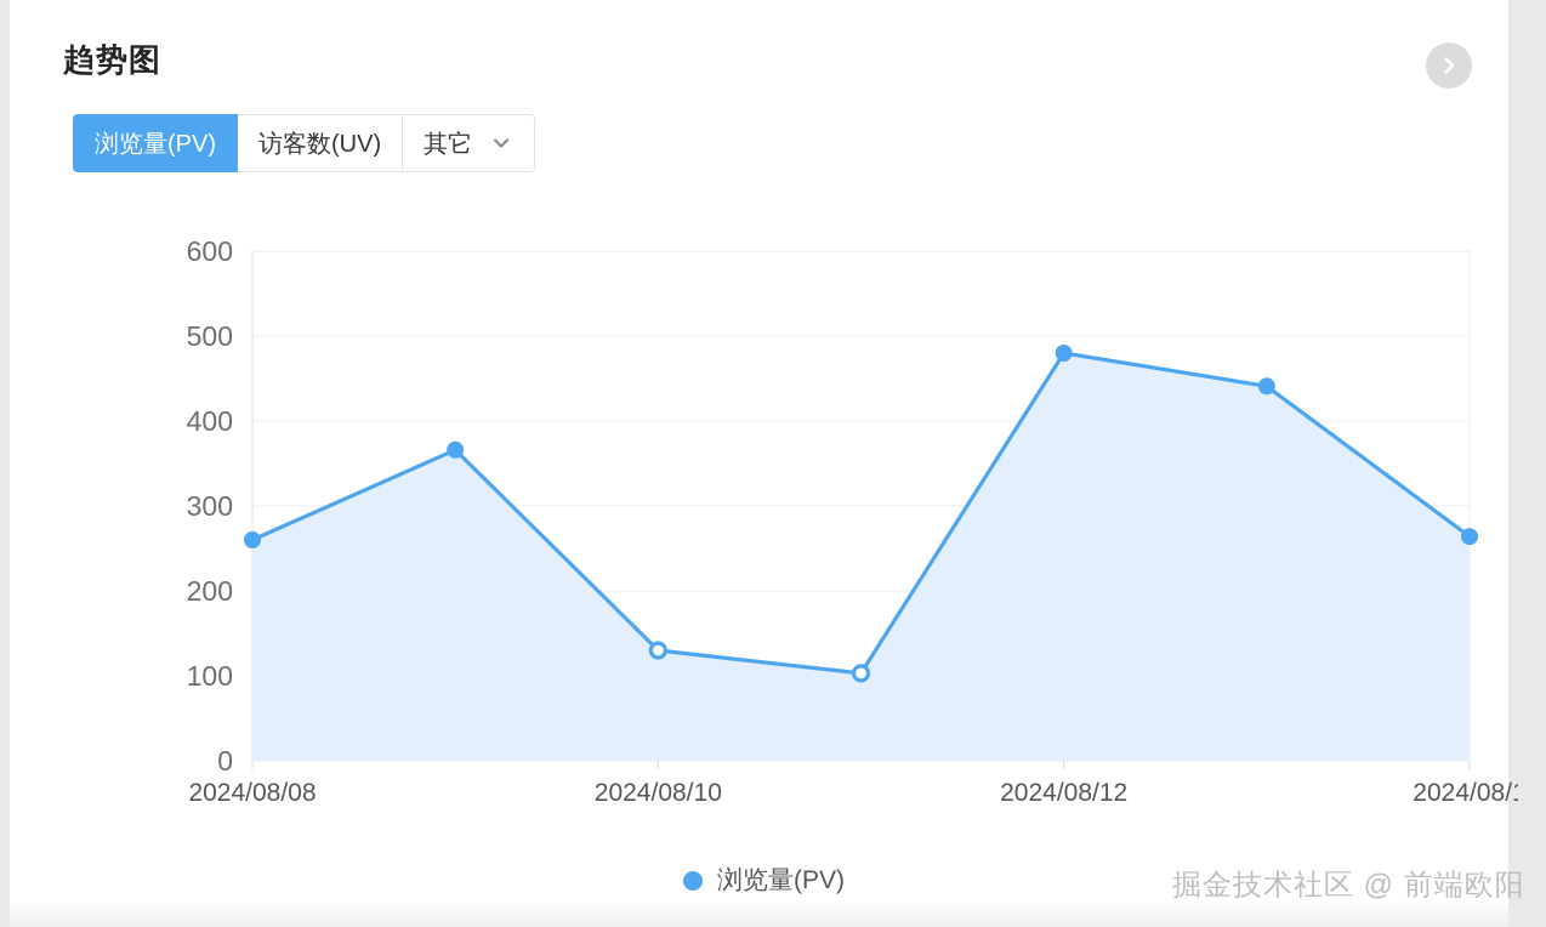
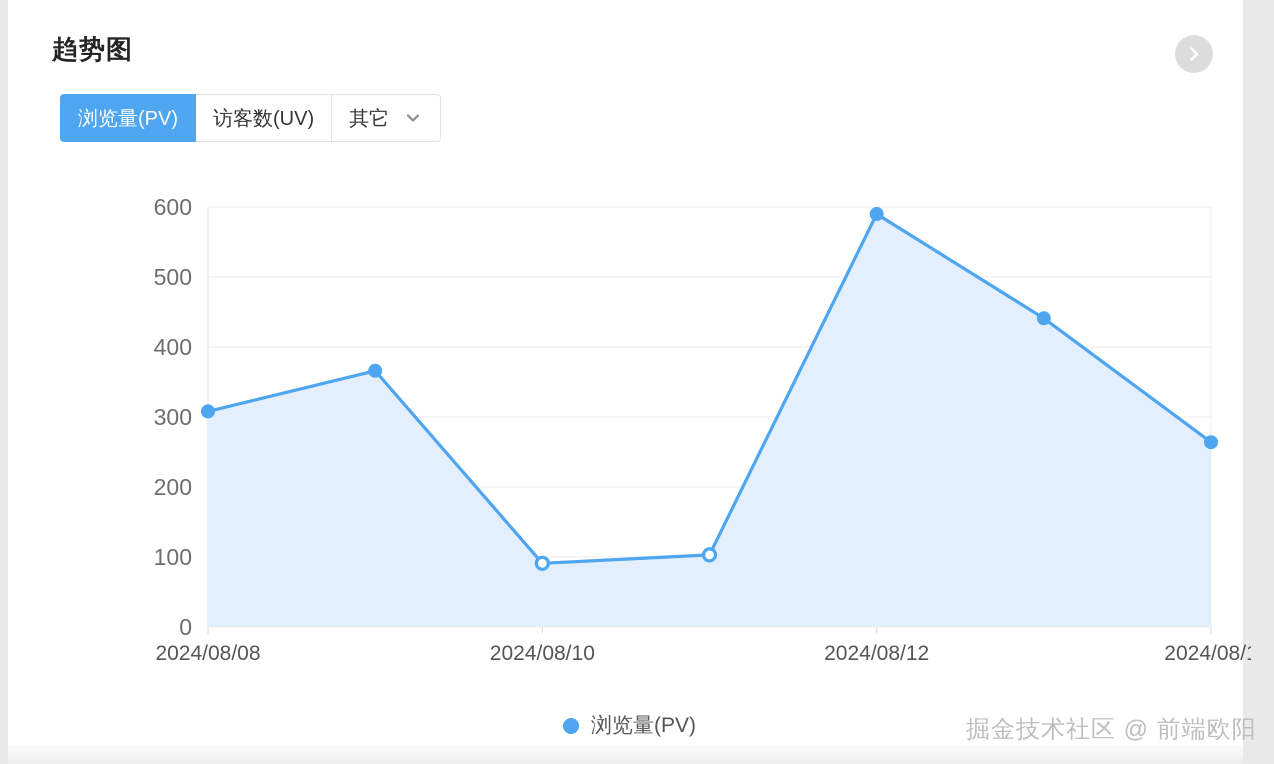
2024/08/08: 260 -> 310
2024/08/10: 130 -> 90
2024/08/12: 480 -> 590
